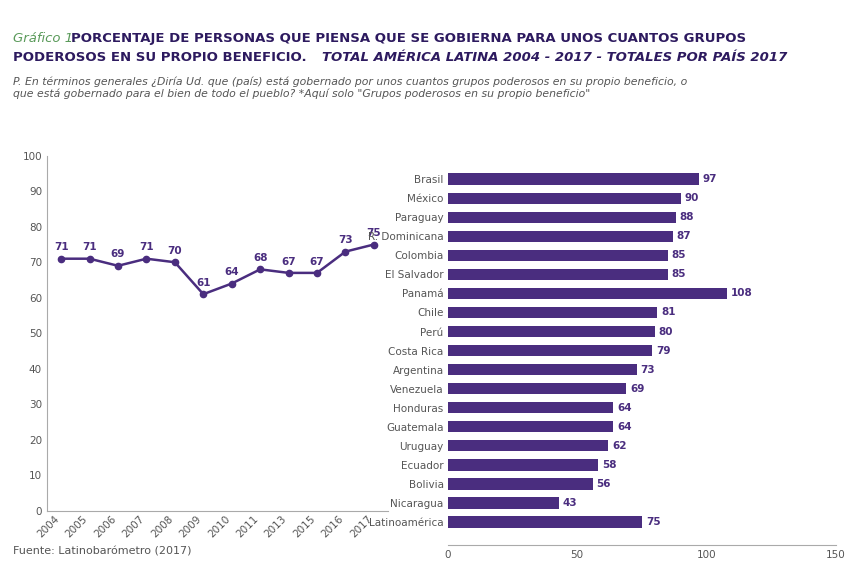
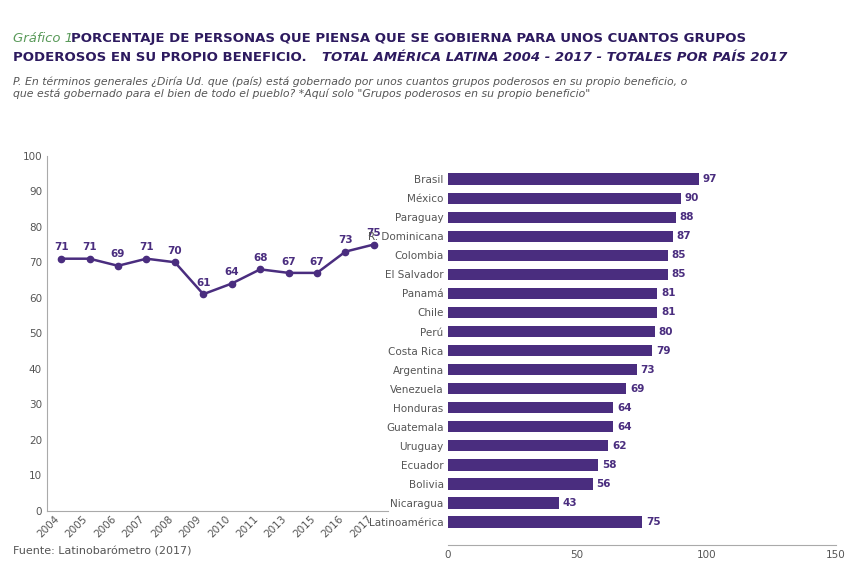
Panamá: 108 -> 81
